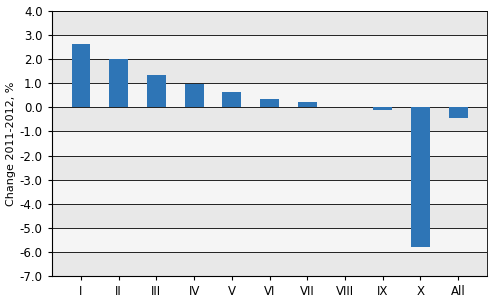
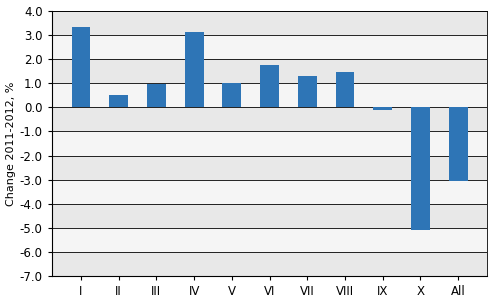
I: 2.60 -> 3.30
II: 2.00 -> 0.50
III: 1.35 -> 0.95
IV: 0.95 -> 3.10
V: 0.62 -> 1.00
VI: 0.35 -> 1.75
VII: 0.22 -> 1.30
VIII: 0.03 -> 1.45
X: -5.80 -> -5.10
All: -0.45 -> -3.05
